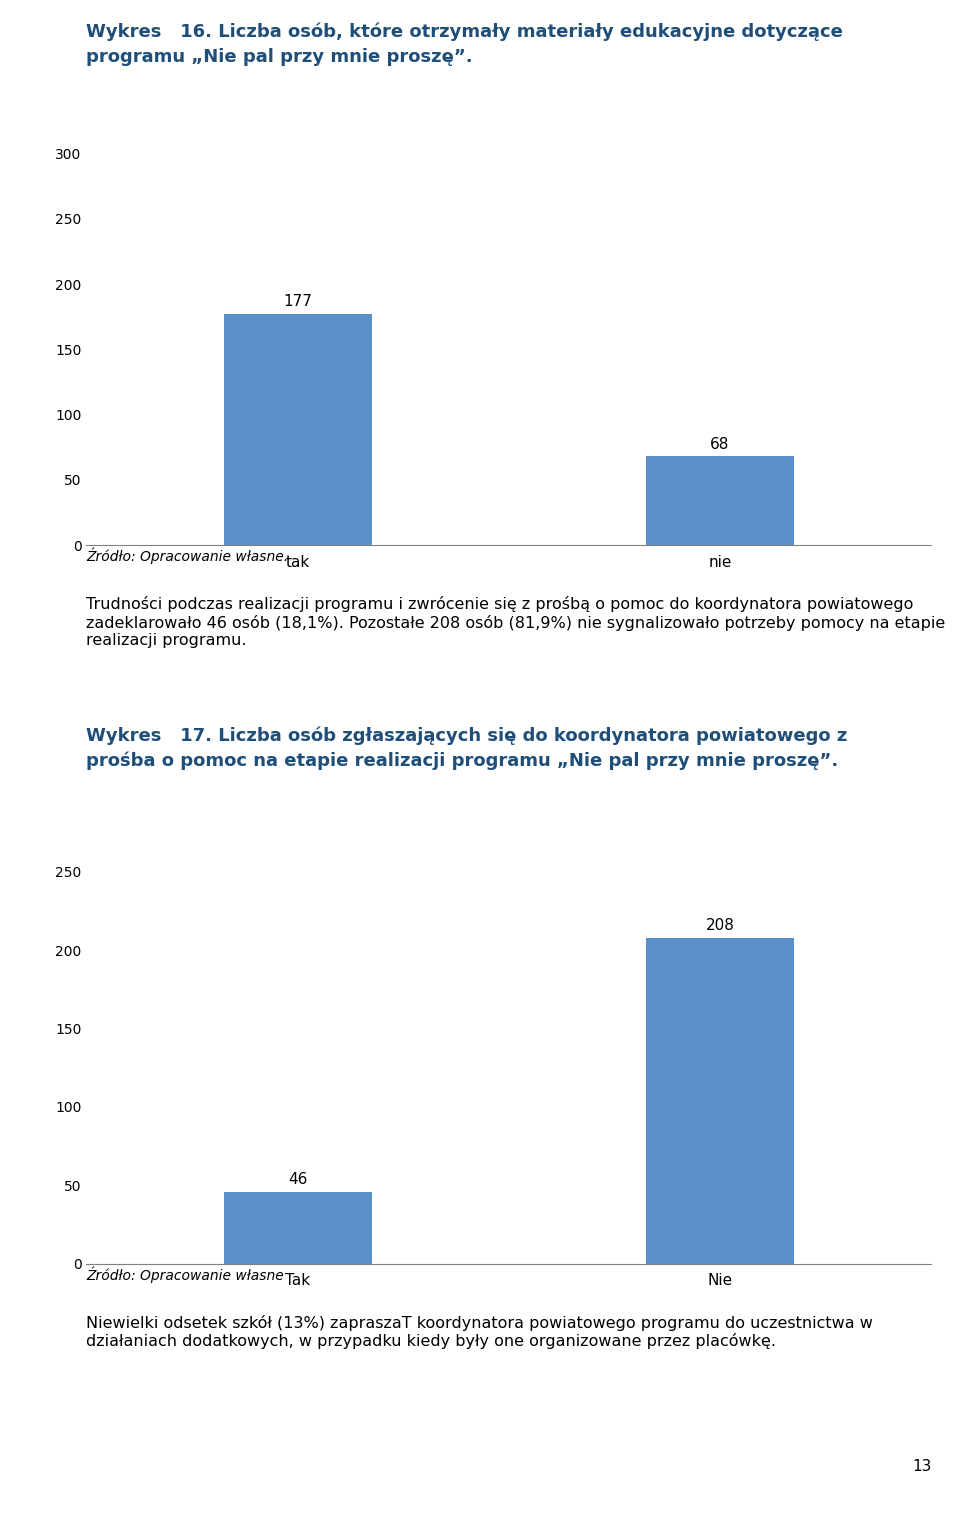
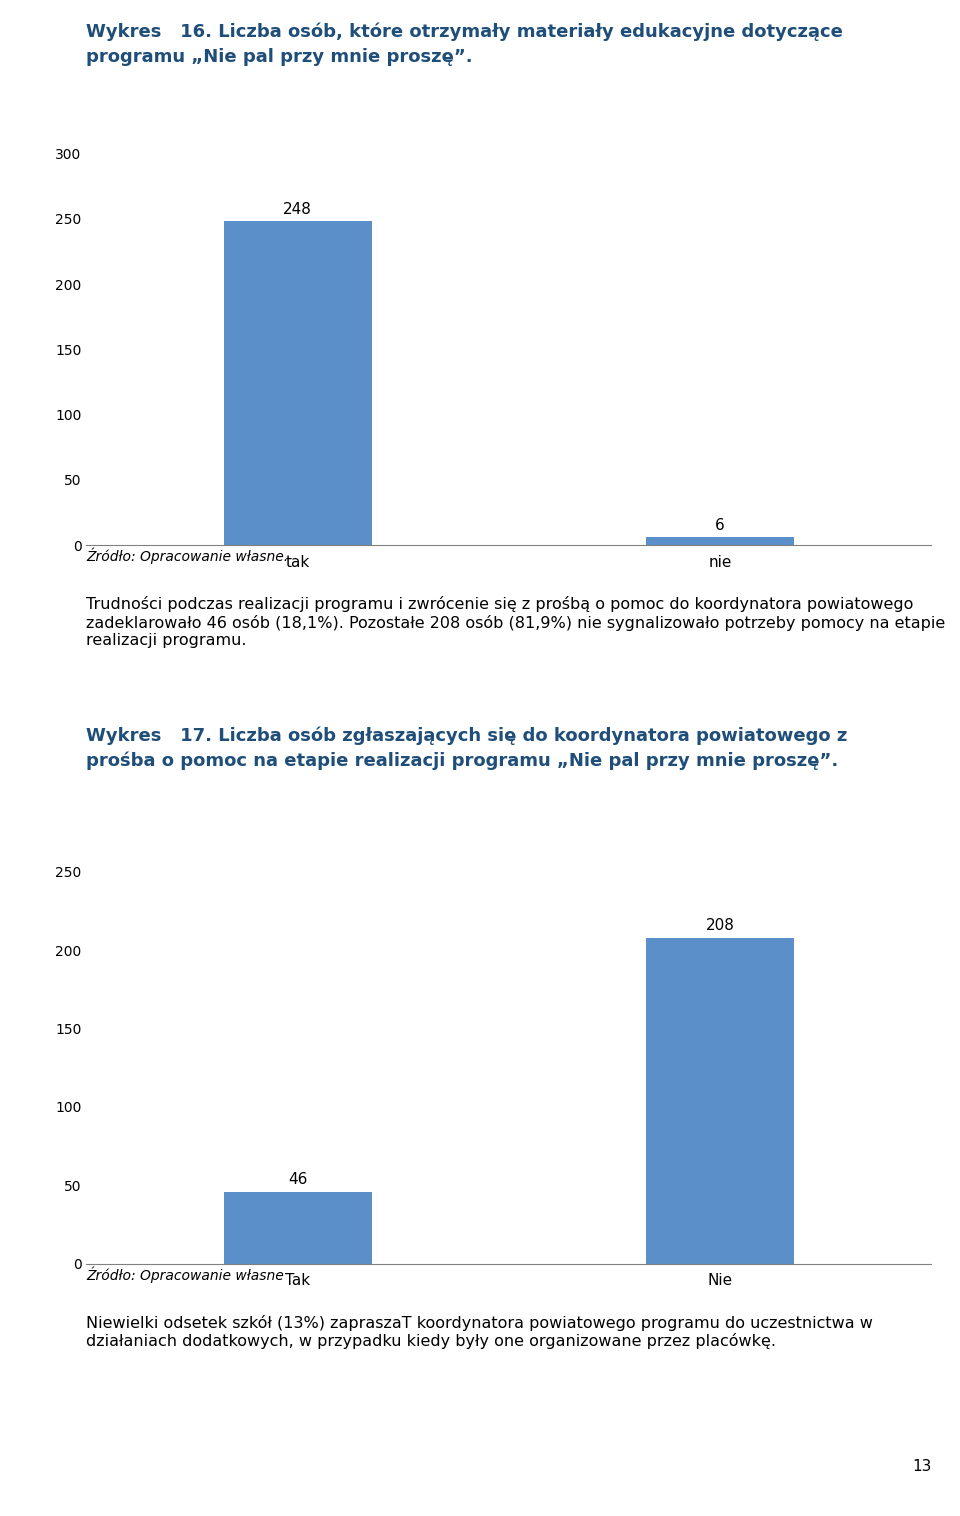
tak: 177 -> 248
nie: 68 -> 6
